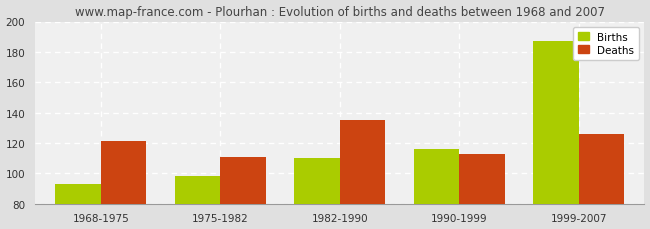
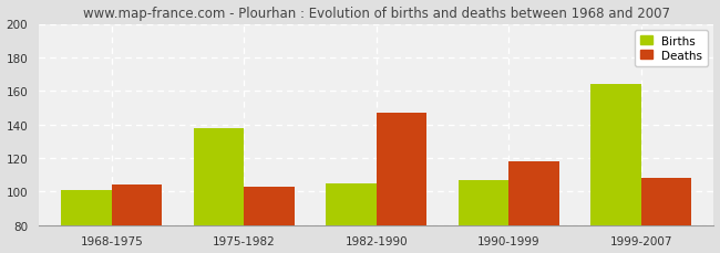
Births/1968-1975: 93 -> 101
Deaths/1968-1975: 121 -> 104
Births/1975-1982: 98 -> 138
Deaths/1975-1982: 111 -> 103
Births/1982-1990: 110 -> 105
Deaths/1982-1990: 135 -> 147
Births/1990-1999: 116 -> 107
Deaths/1990-1999: 113 -> 118
Births/1999-2007: 187 -> 164
Deaths/1999-2007: 126 -> 108
